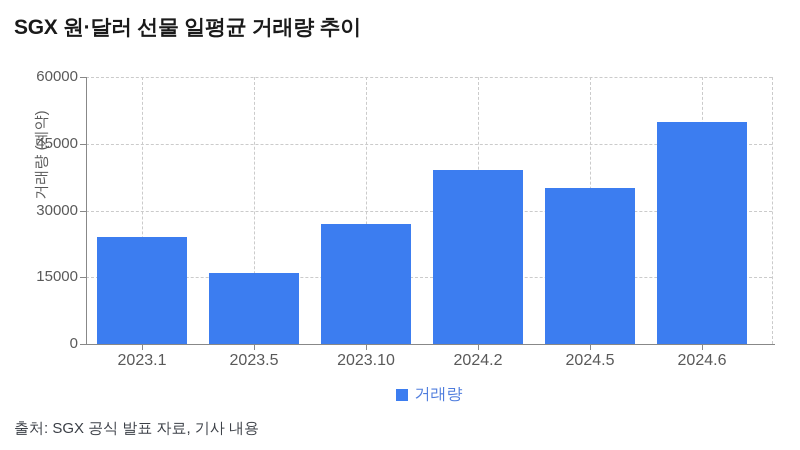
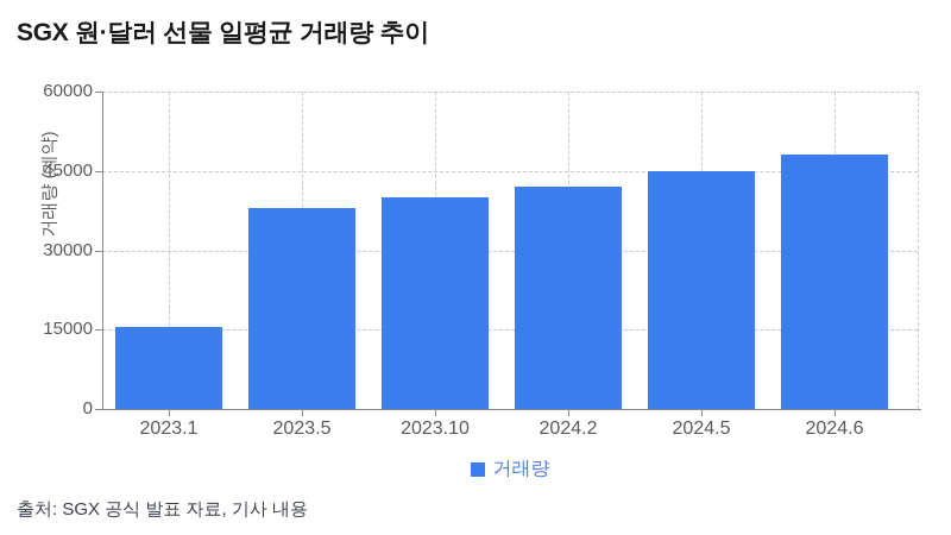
2023.1: 24000 -> 16000
2023.5: 16000 -> 38000
2023.10: 27000 -> 40000
2024.2: 39000 -> 42000
2024.5: 35000 -> 45000
2024.6: 50000 -> 48000
